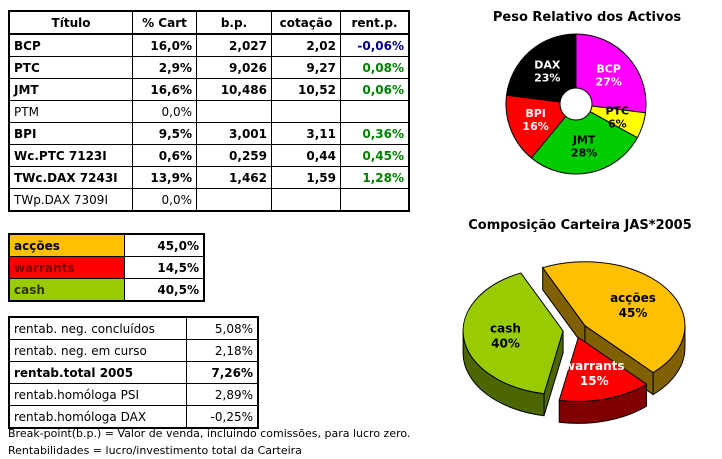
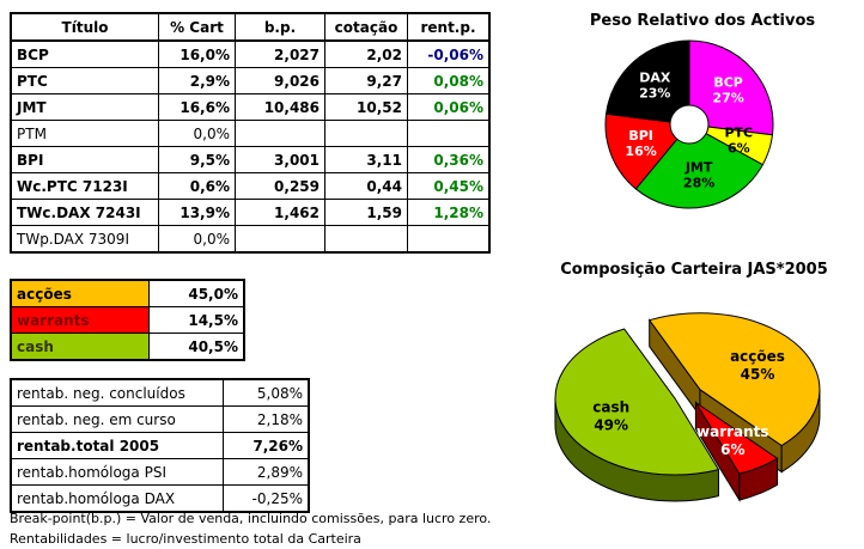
Composição Carteira JAS*2005/warrants: 15% -> 6%
Composição Carteira JAS*2005/cash: 40% -> 49%
